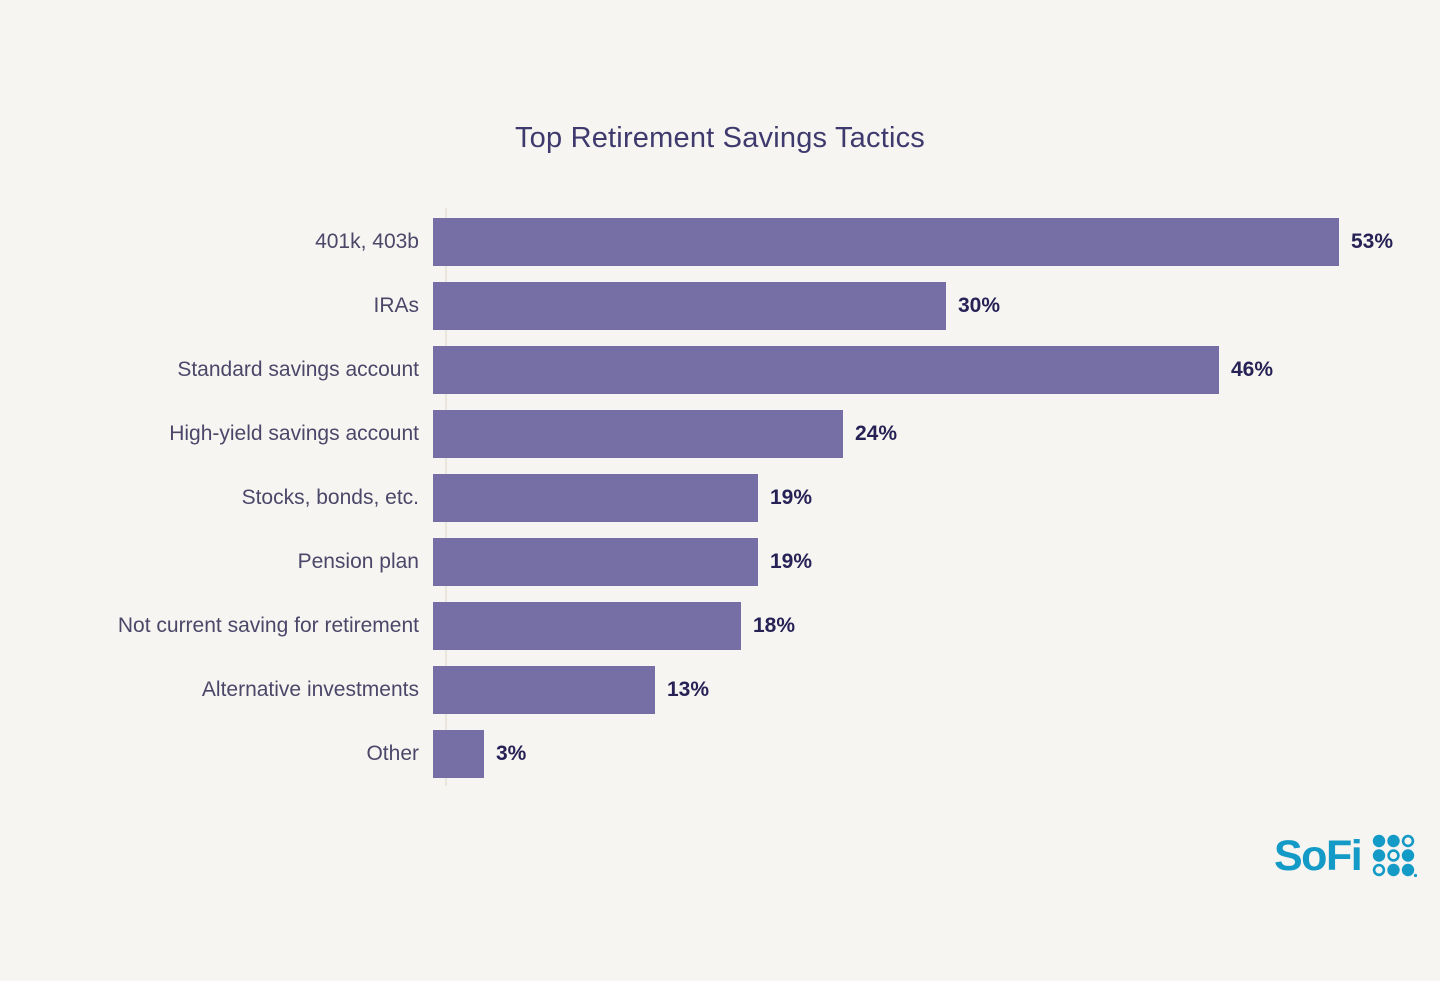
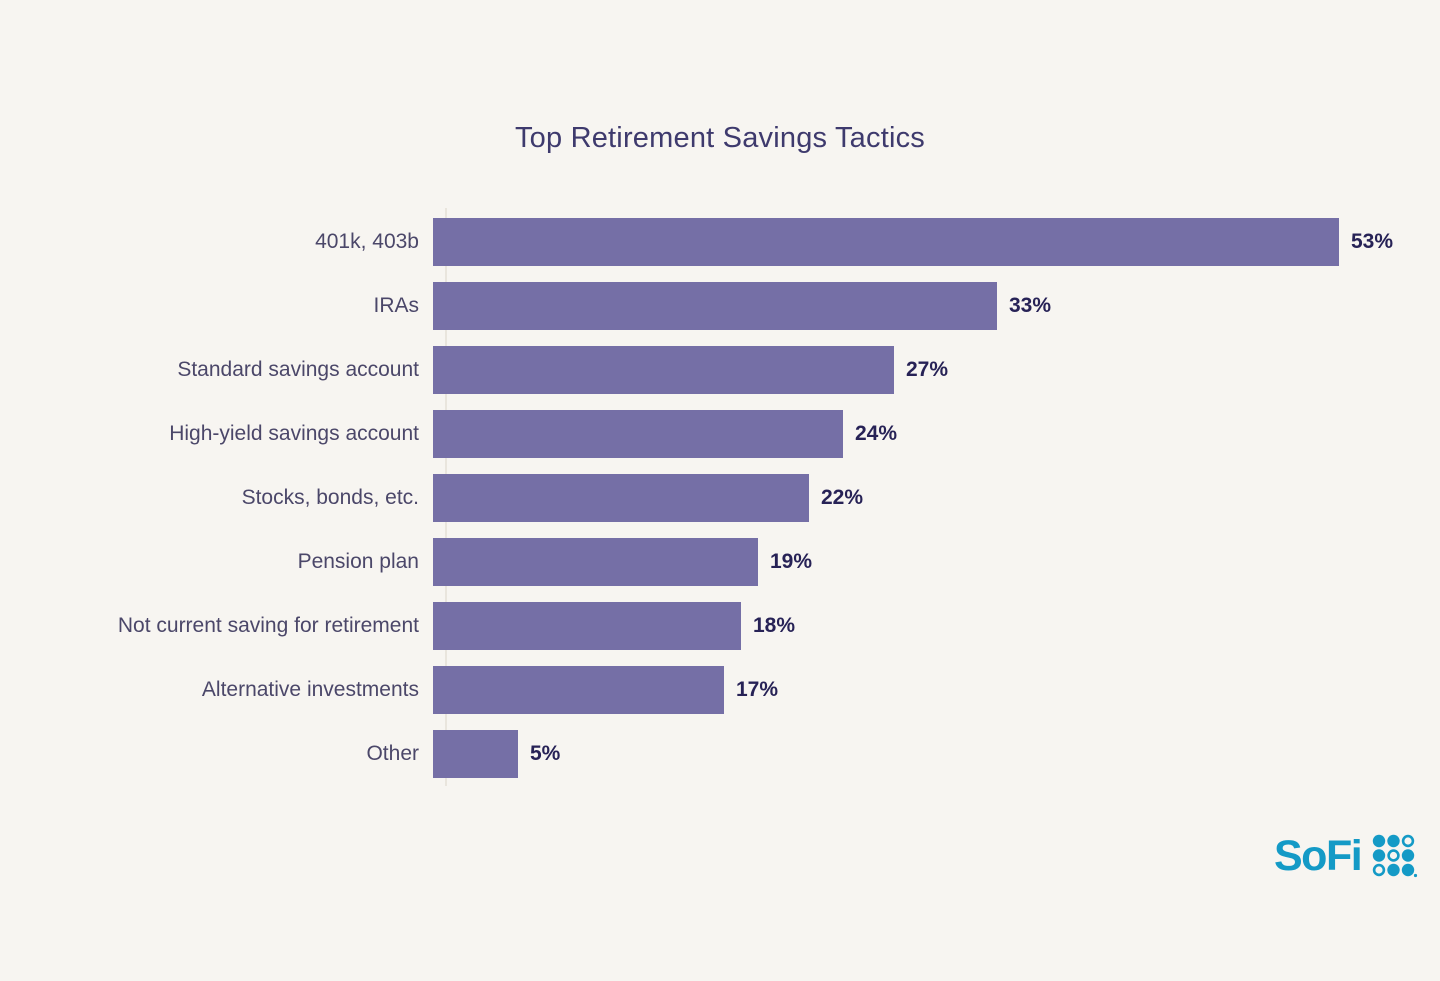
IRAs: 30% -> 33%
Standard savings account: 46% -> 27%
Stocks, bonds, etc.: 19% -> 22%
Alternative investments: 13% -> 17%
Other: 3% -> 5%
